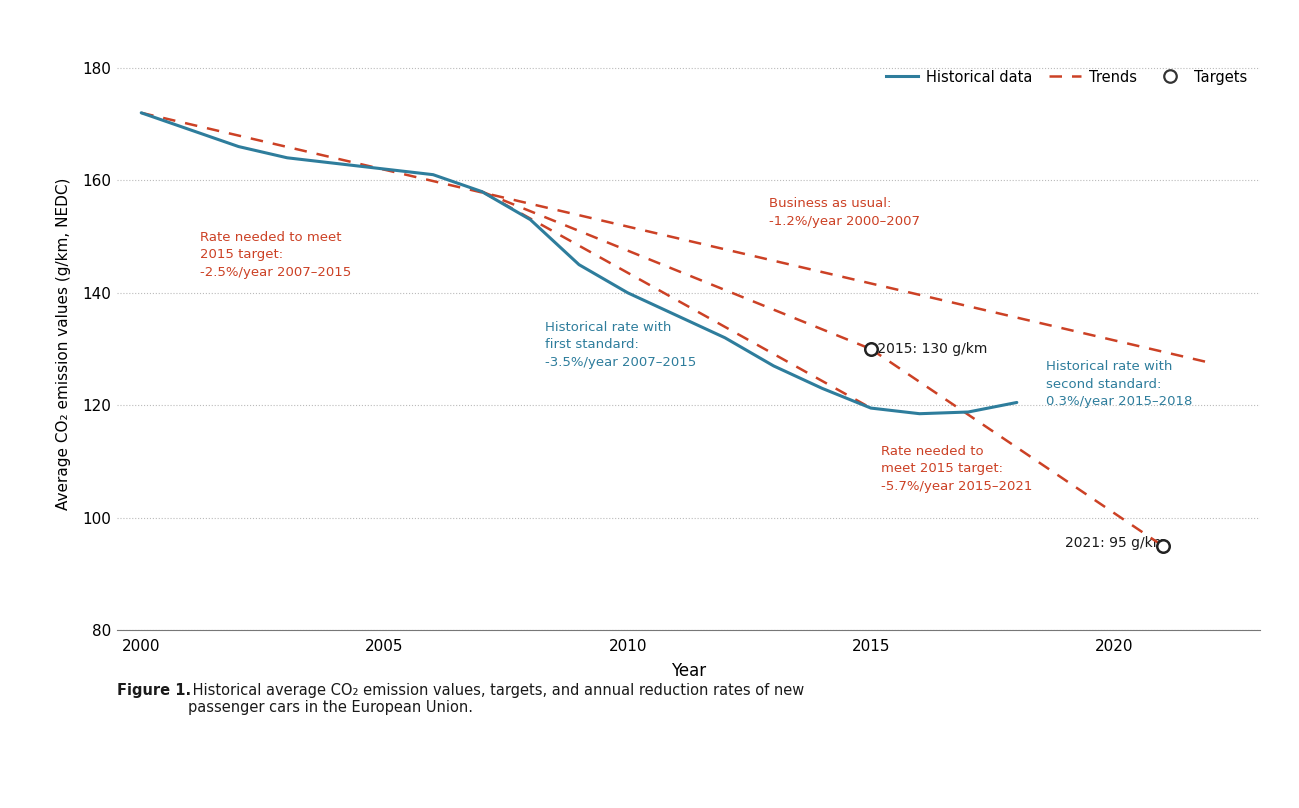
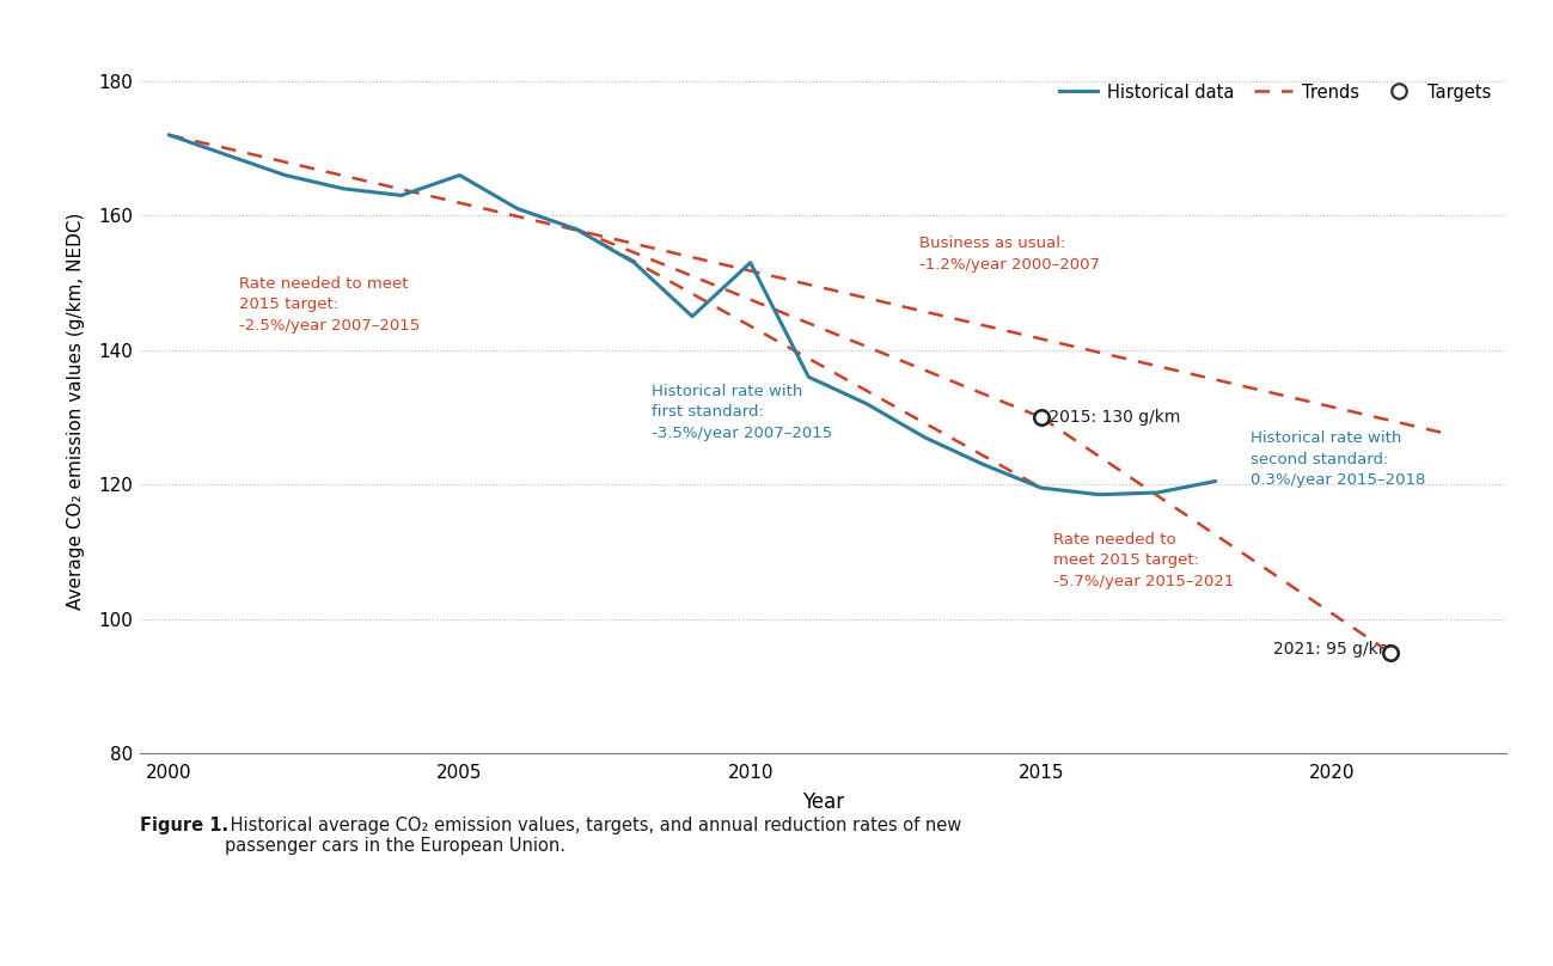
2005: 162.0 -> 166.0
2010: 140.0 -> 153.0
